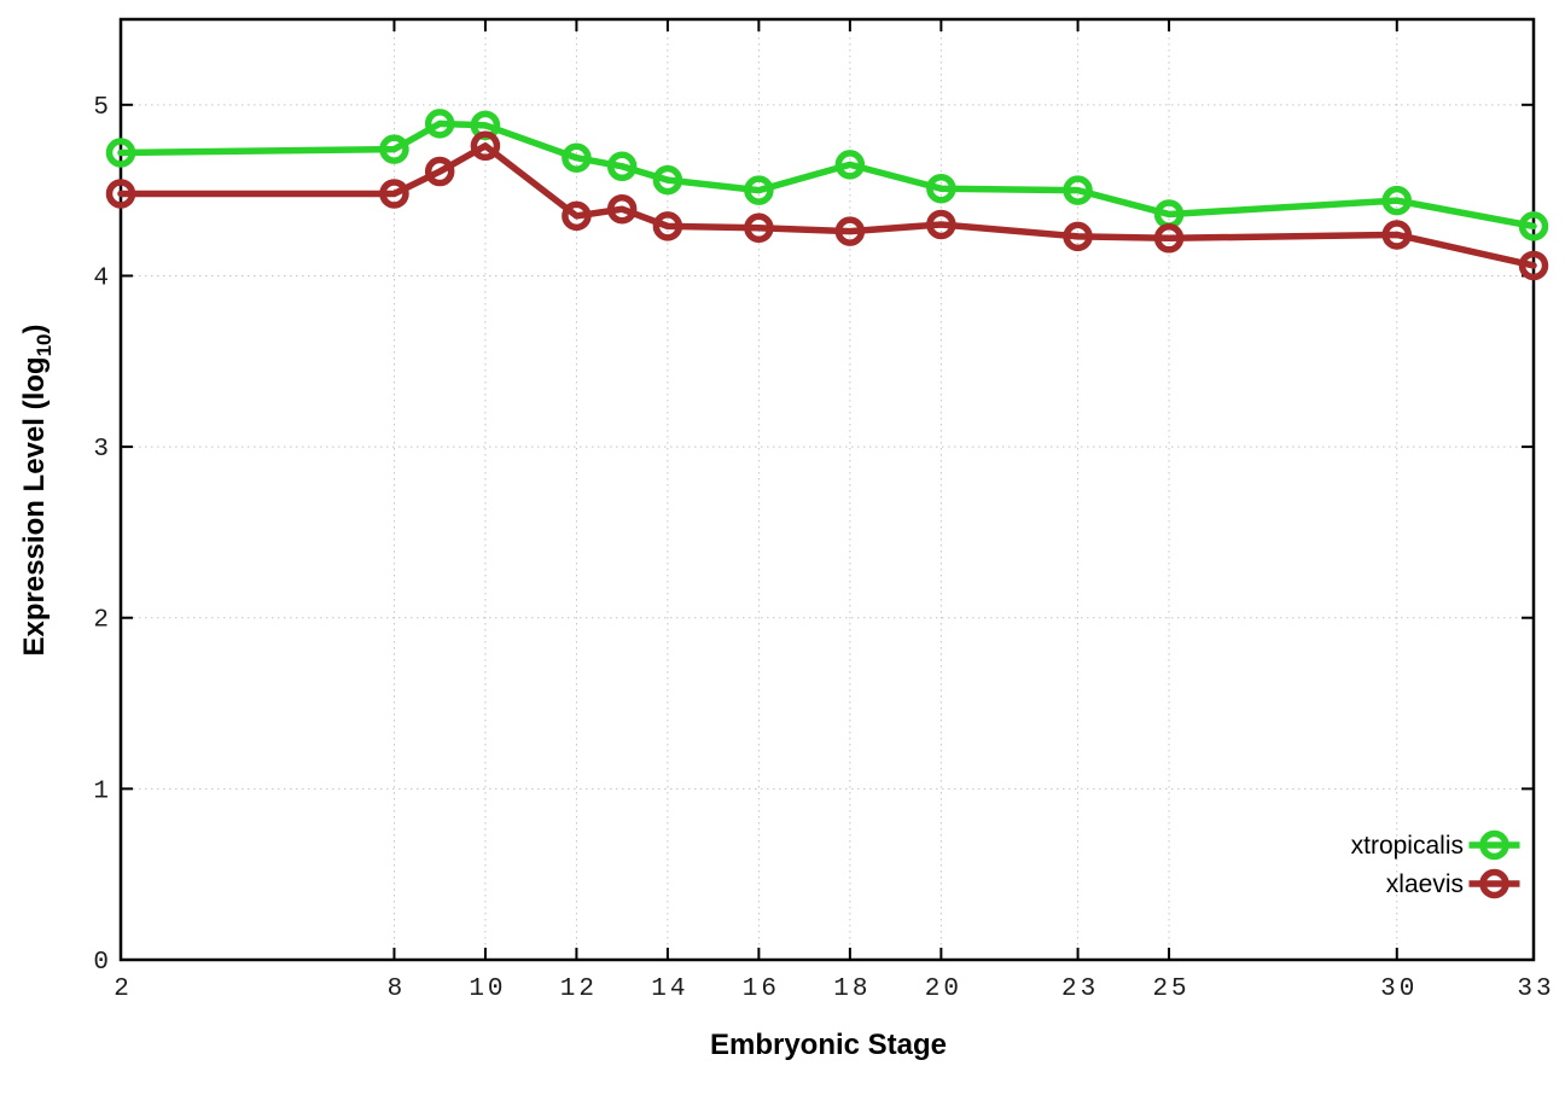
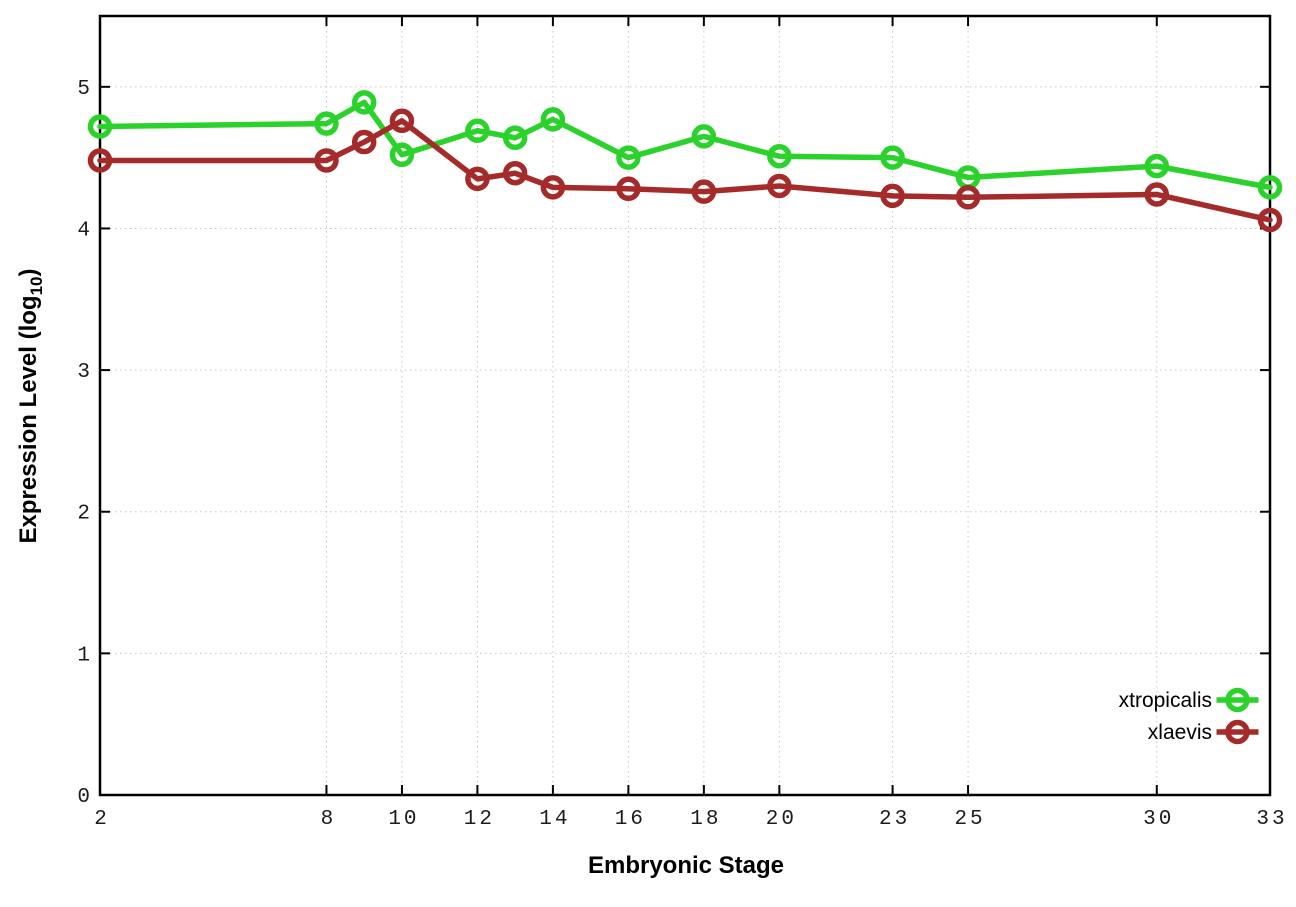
xtropicalis/10: 4.88 -> 4.52
xtropicalis/14: 4.56 -> 4.77
